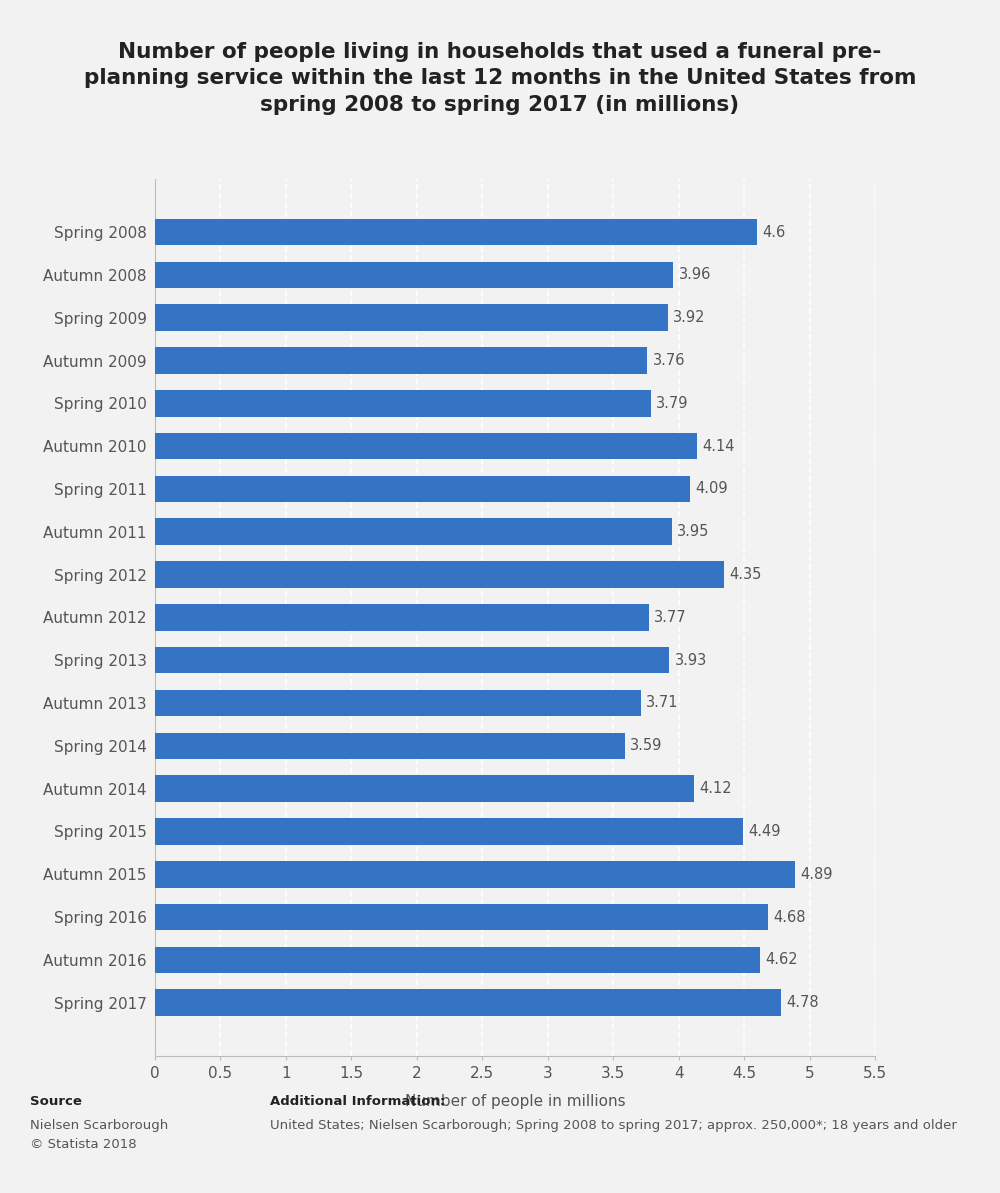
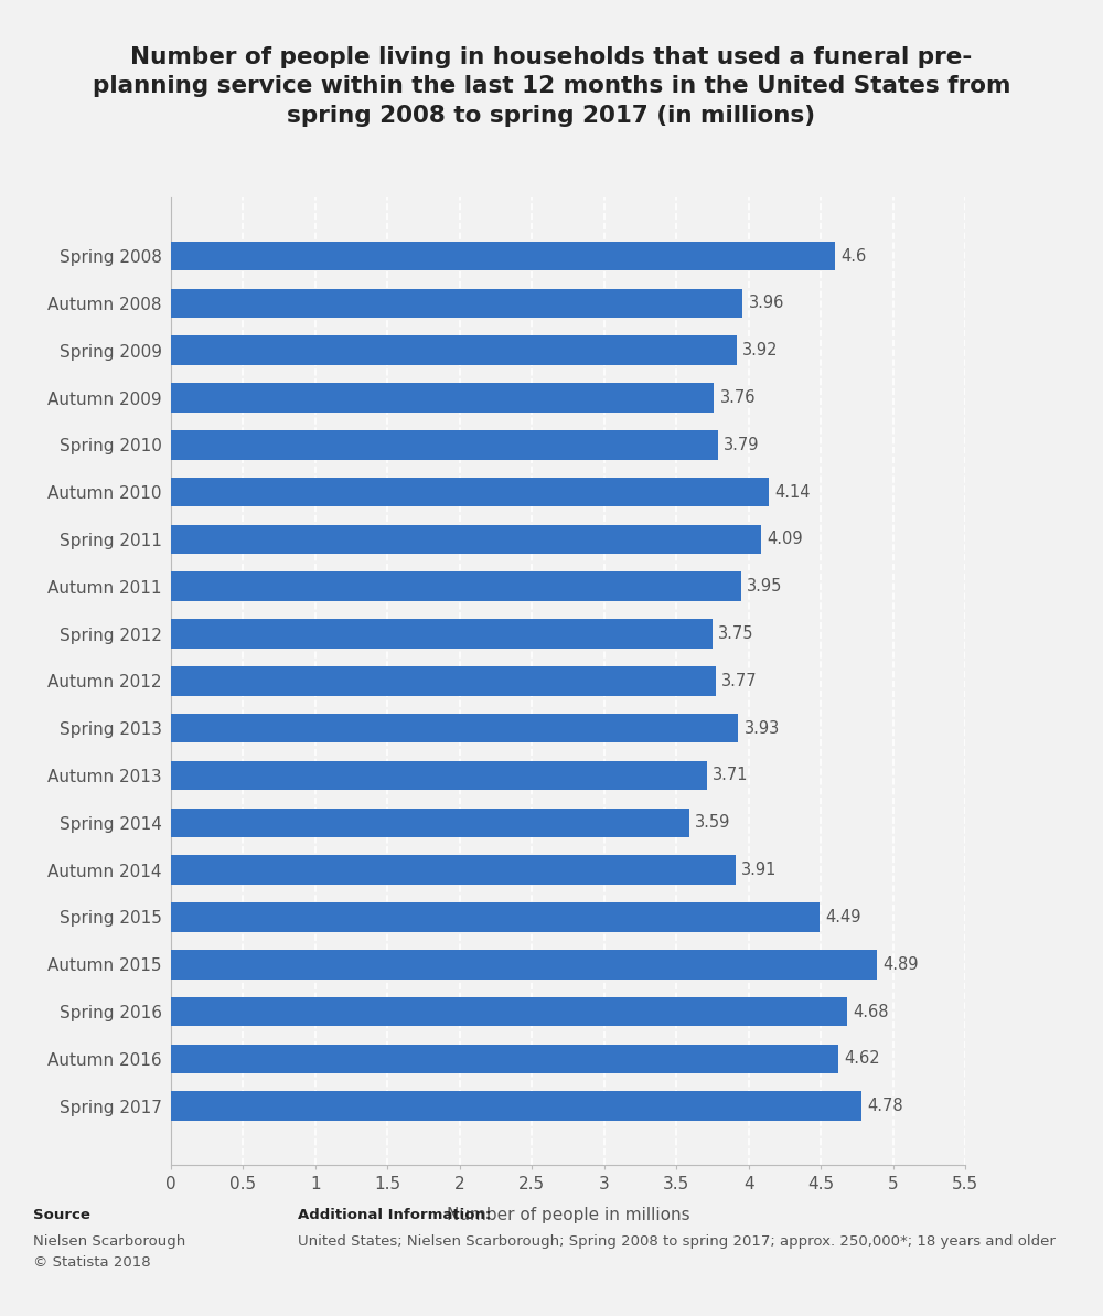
Spring 2012: 4.35 -> 3.75
Autumn 2014: 4.12 -> 3.91
